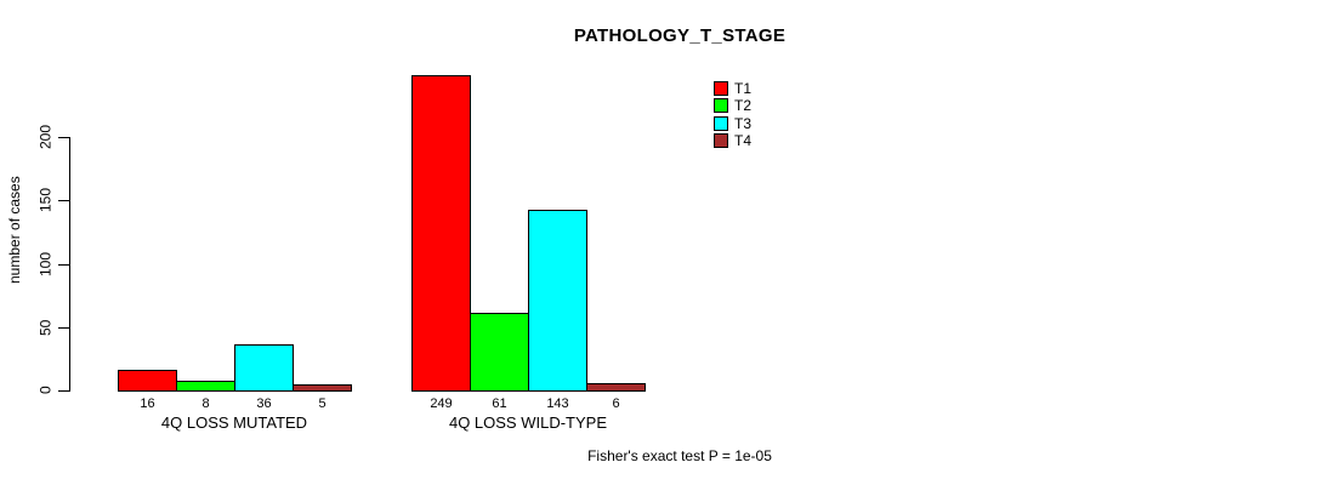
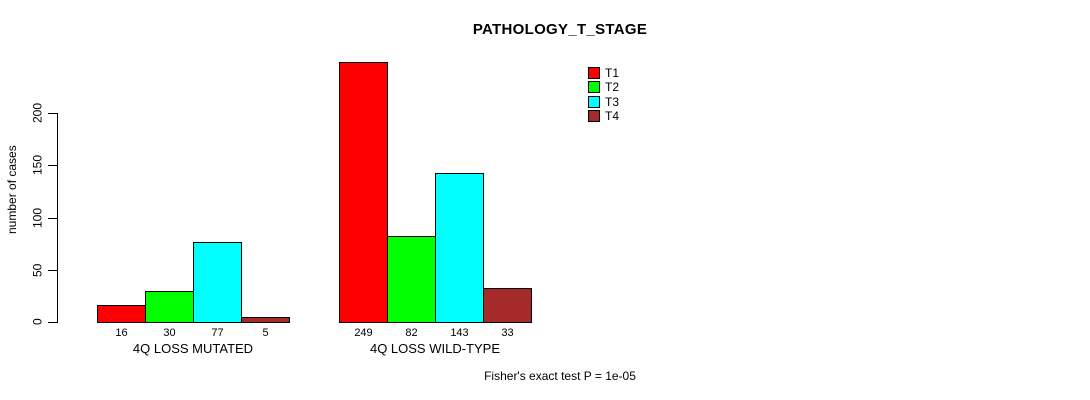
T2/4Q LOSS MUTATED: 8 -> 30
T3/4Q LOSS MUTATED: 36 -> 77
T2/4Q LOSS WILD-TYPE: 61 -> 82
T4/4Q LOSS WILD-TYPE: 6 -> 33
